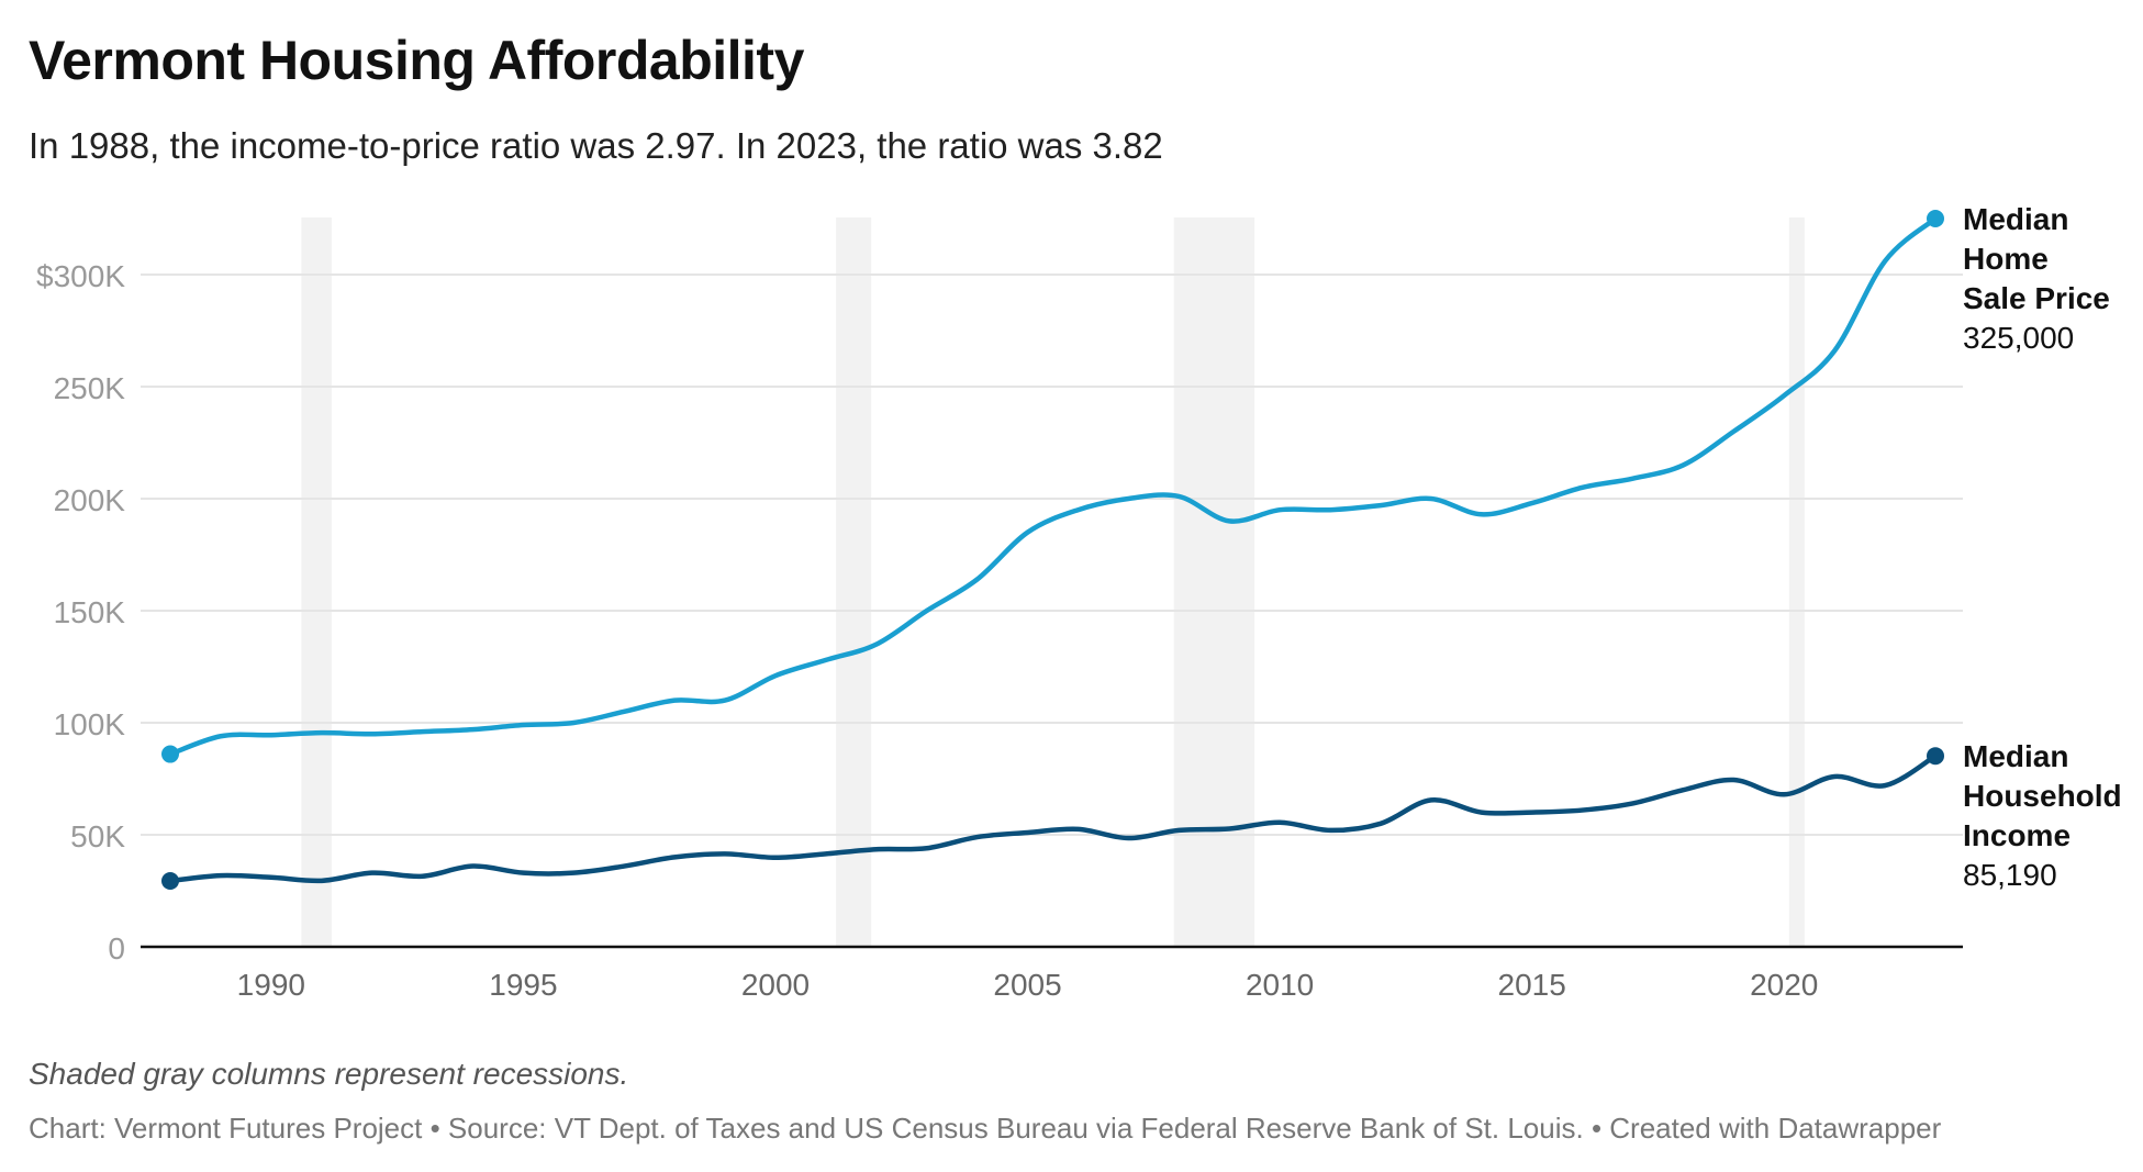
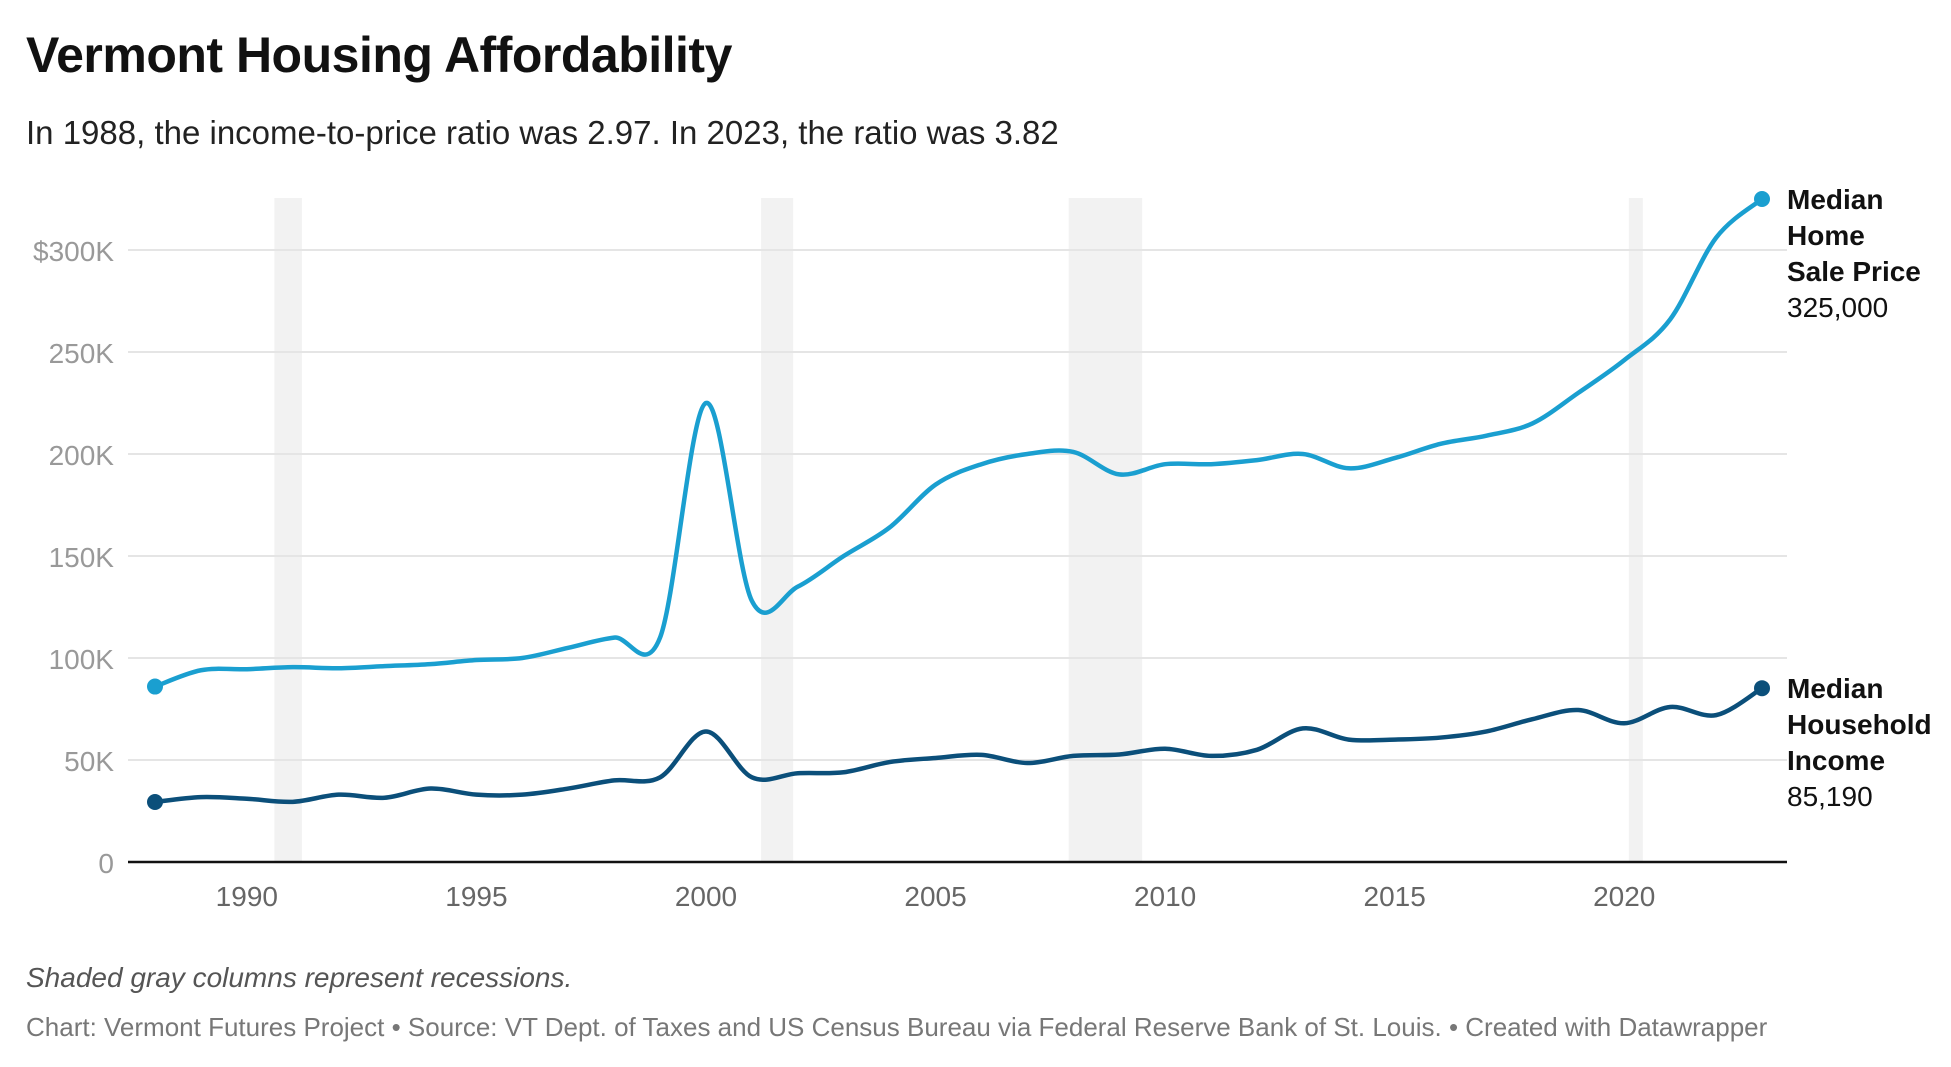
Median Home Sale Price/2000: $121K -> $225K
Median Household Income/2000: $40K -> $64K
